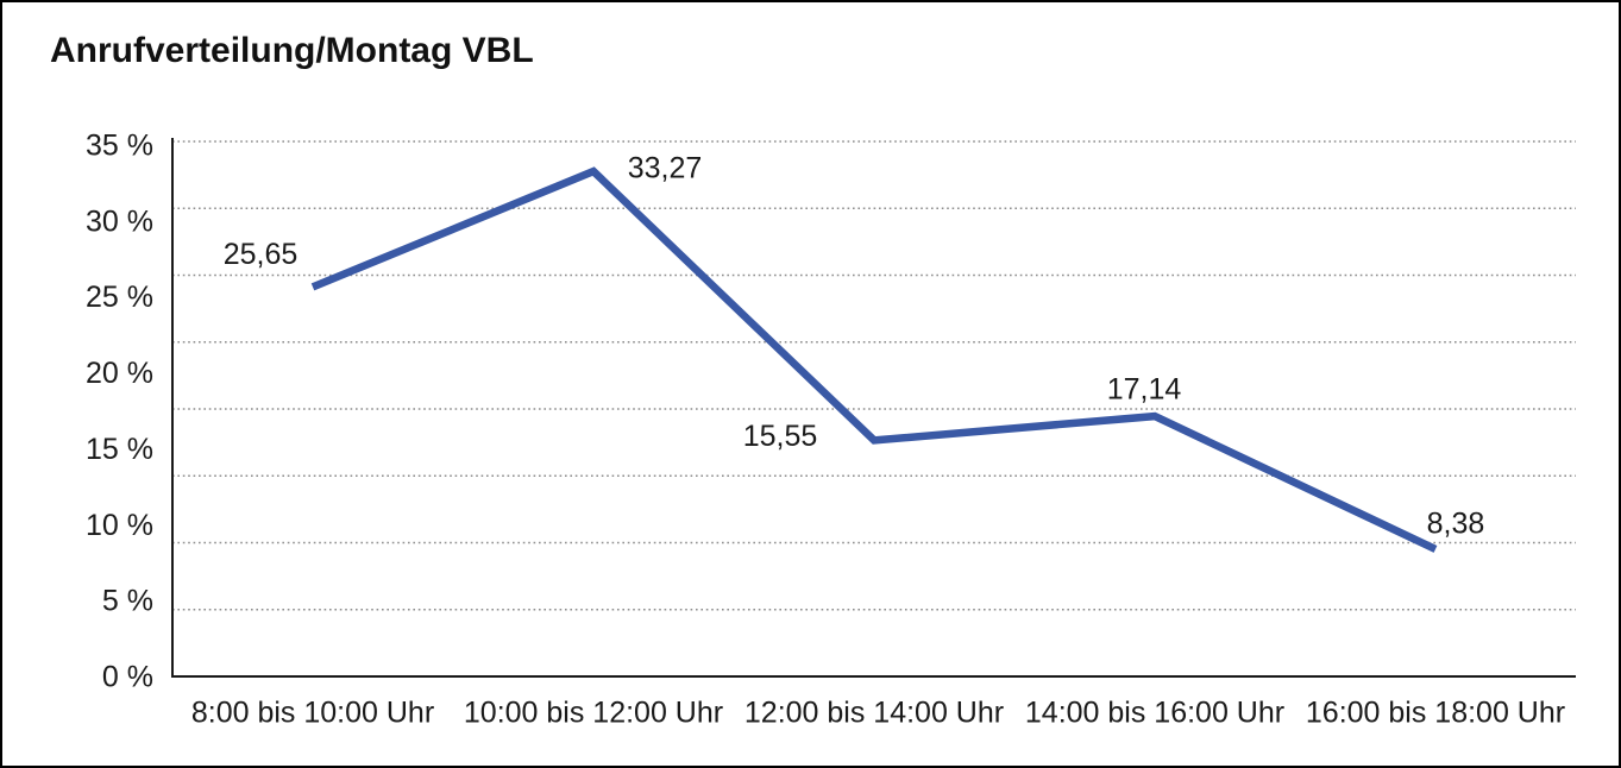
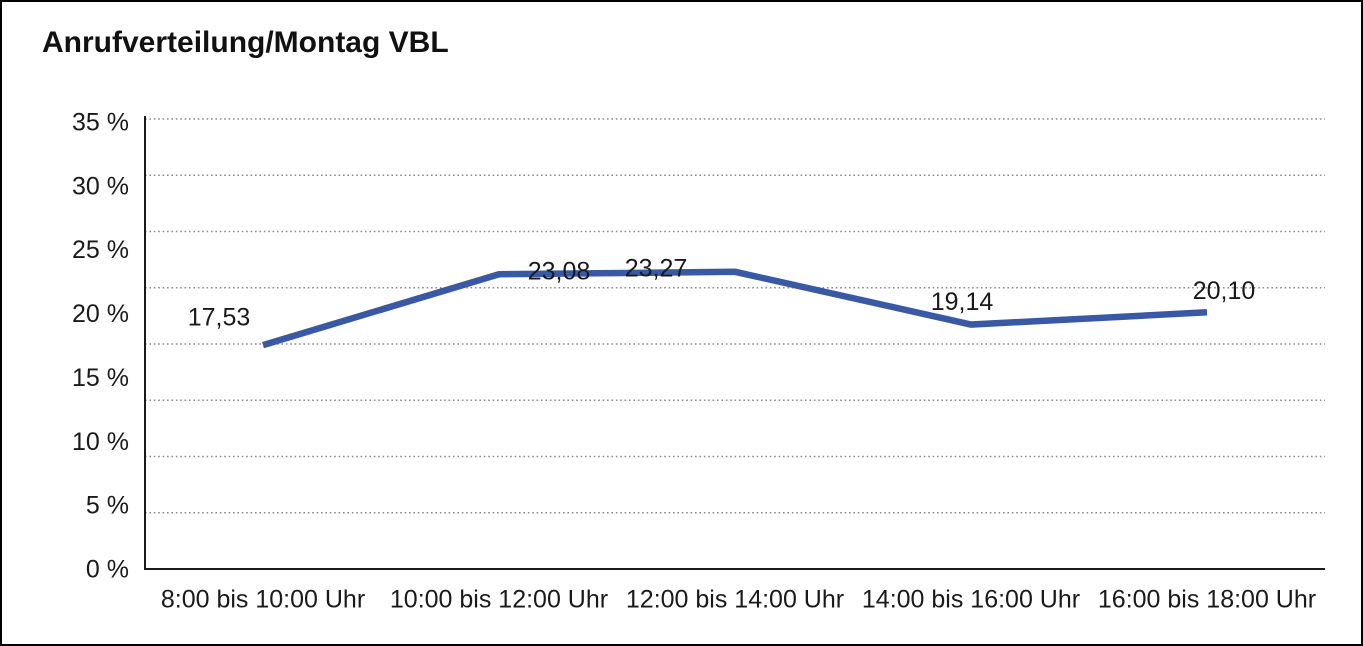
8:00 bis 10:00 Uhr: 25,65 -> 17,53
10:00 bis 12:00 Uhr: 33,27 -> 23,08
12:00 bis 14:00 Uhr: 15,55 -> 23,27
14:00 bis 16:00 Uhr: 17,14 -> 19,14
16:00 bis 18:00 Uhr: 8,38 -> 20,10
